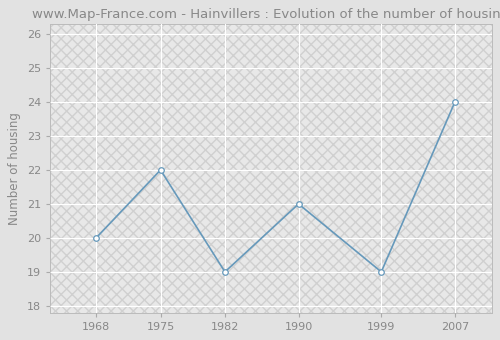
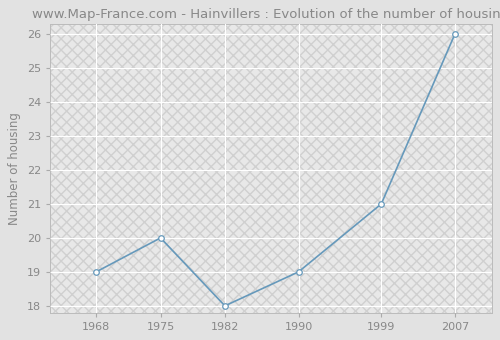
1968: 20 -> 19
1975: 22 -> 20
1982: 19 -> 18
1990: 21 -> 19
1999: 19 -> 21
2007: 24 -> 26
